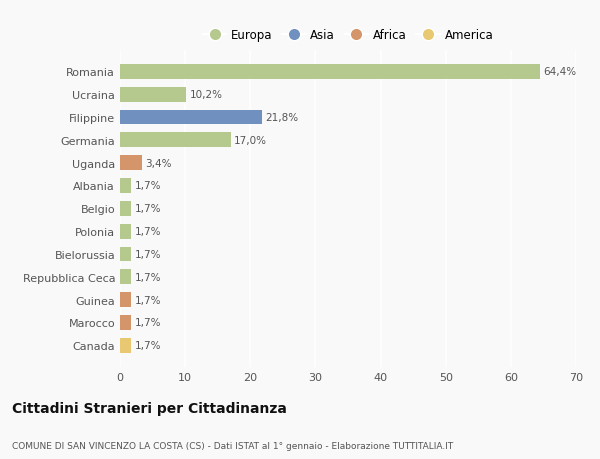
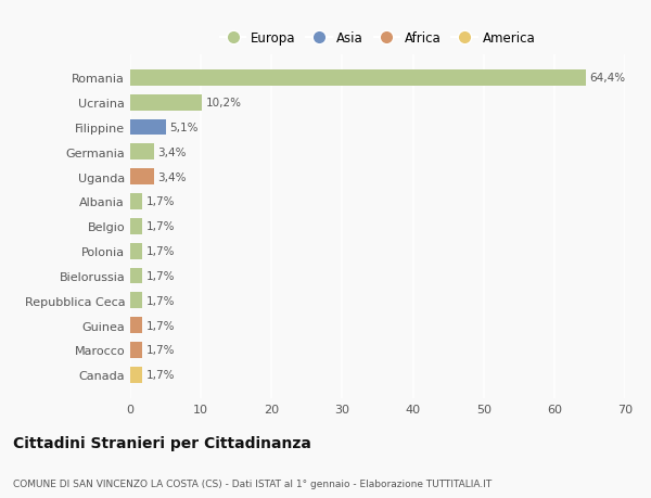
Filippine: 21,8% -> 5,1%
Germania: 17,0% -> 3,4%
